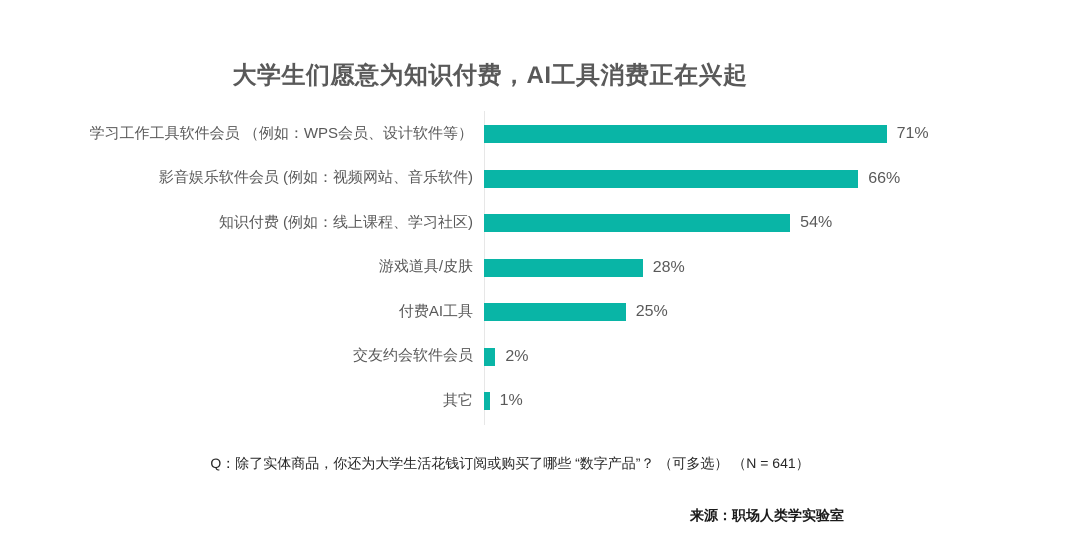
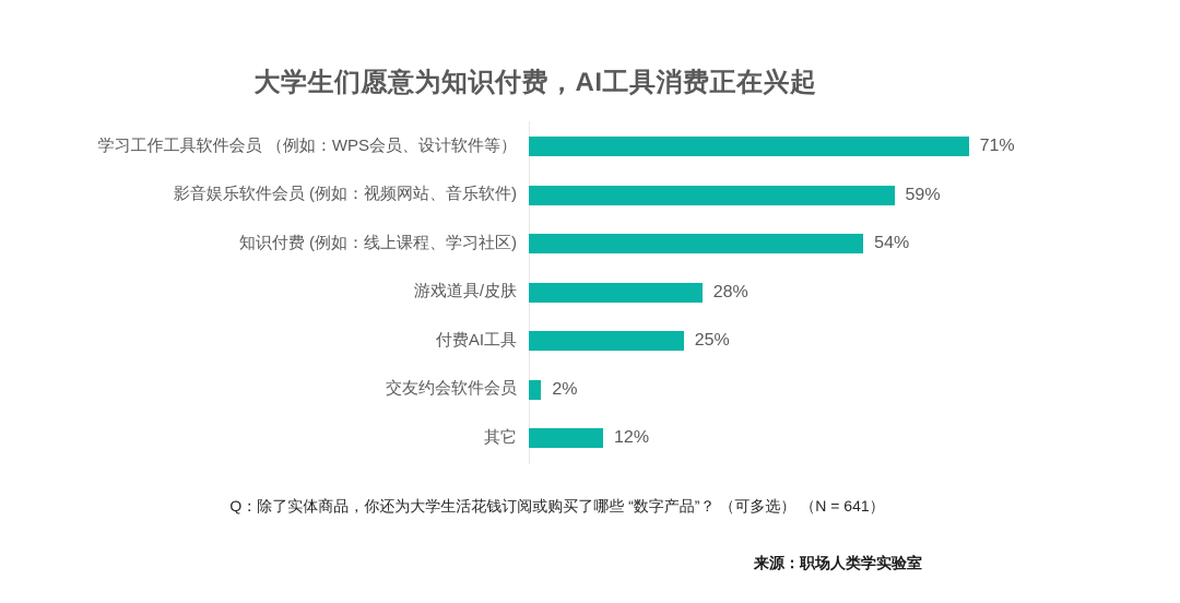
影音娱乐软件会员 (例如：视频网站、音乐软件): 66% -> 59%
其它: 1% -> 12%
